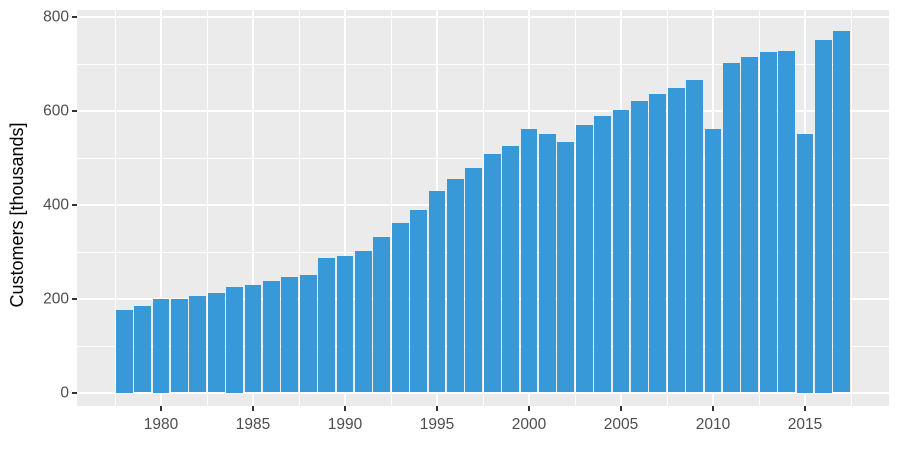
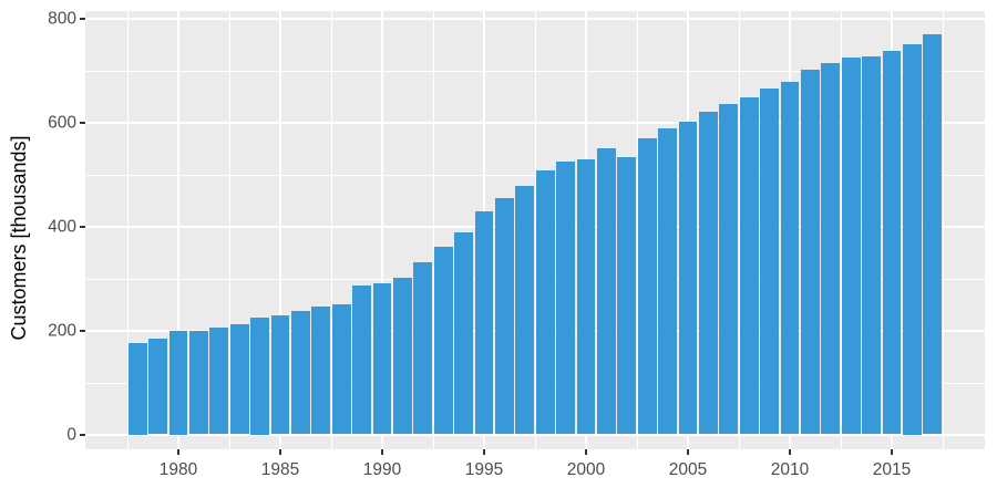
2000: 560 -> 530
2010: 560 -> 680
2015: 550 -> 740
